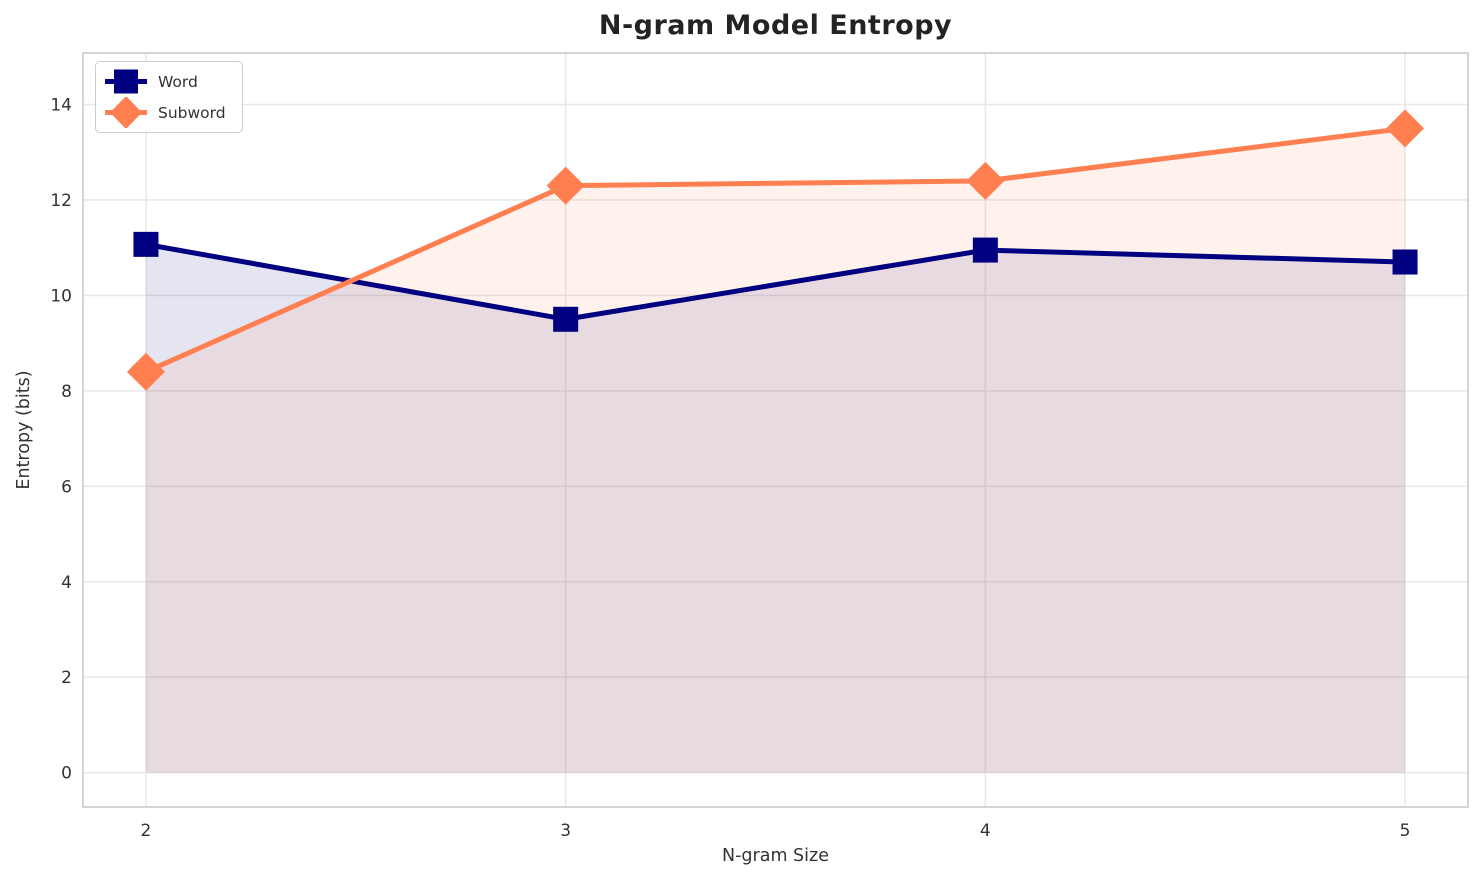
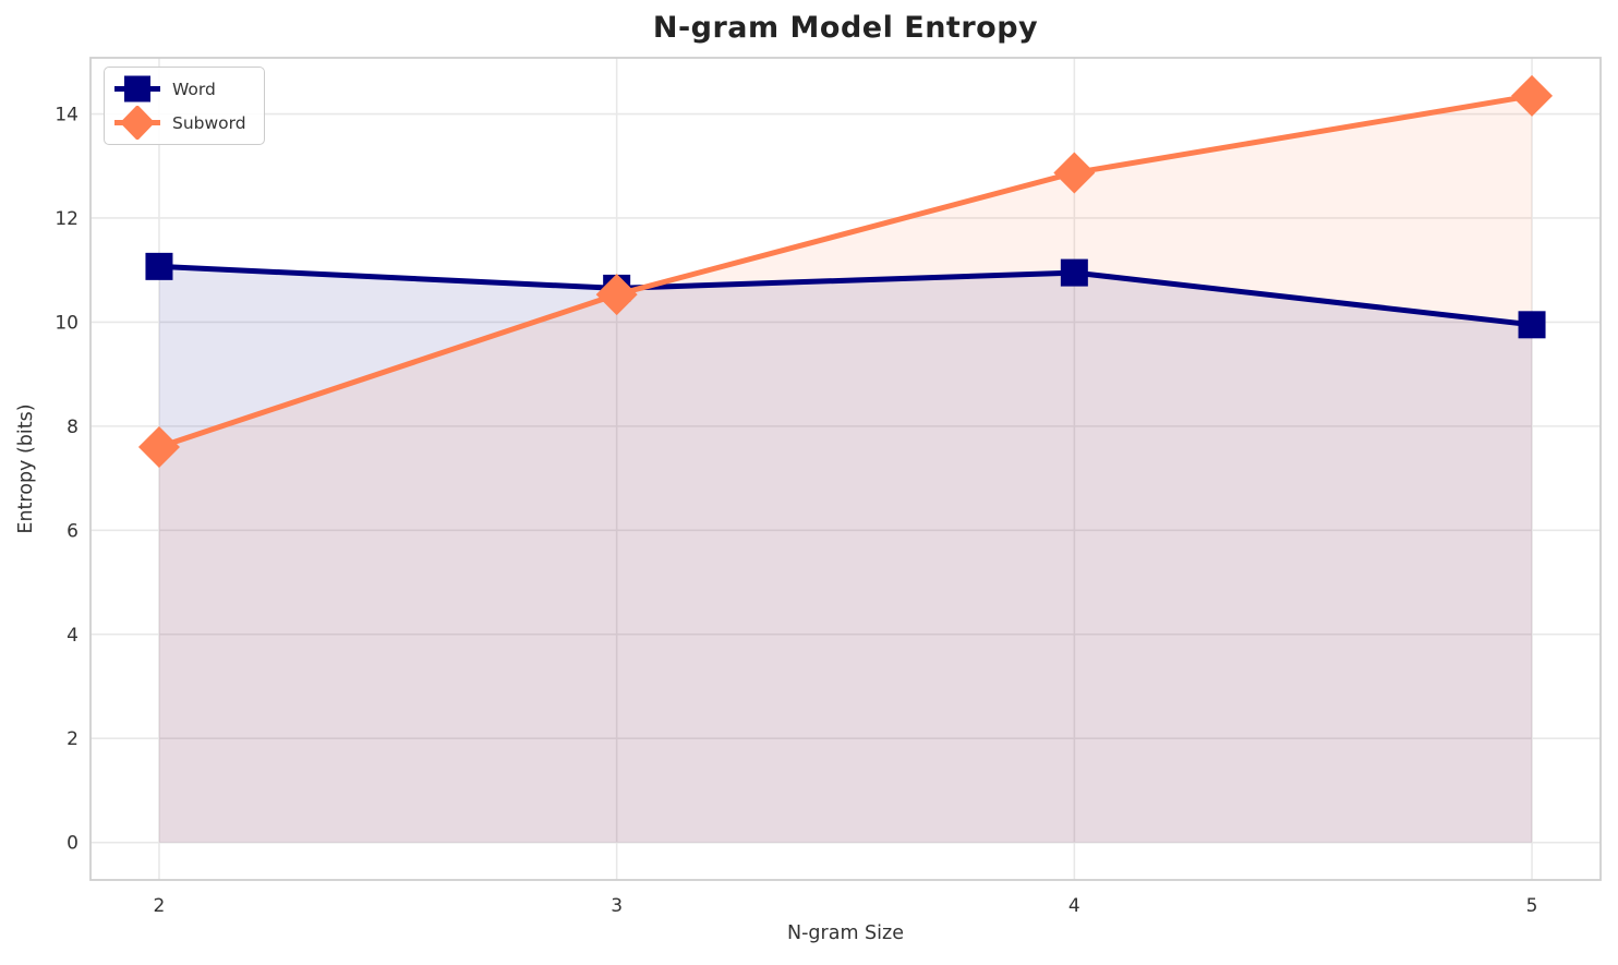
Subword/2: 8.4 -> 7.6
Word/3: 9.5 -> 10.7
Subword/3: 12.3 -> 10.5
Subword/4: 12.4 -> 12.9
Word/5: 10.7 -> 9.9
Subword/5: 13.5 -> 14.3
